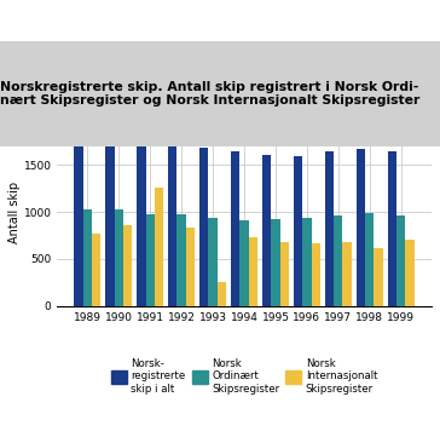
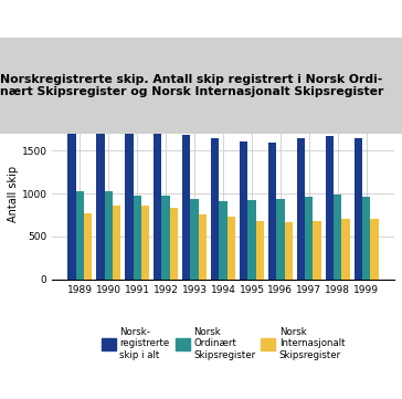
Norsk Internasjonalt Skipsregister/1991: 1260 -> 860
Norsk Internasjonalt Skipsregister/1993: 260 -> 760
Norsk Internasjonalt Skipsregister/1998: 620 -> 700
